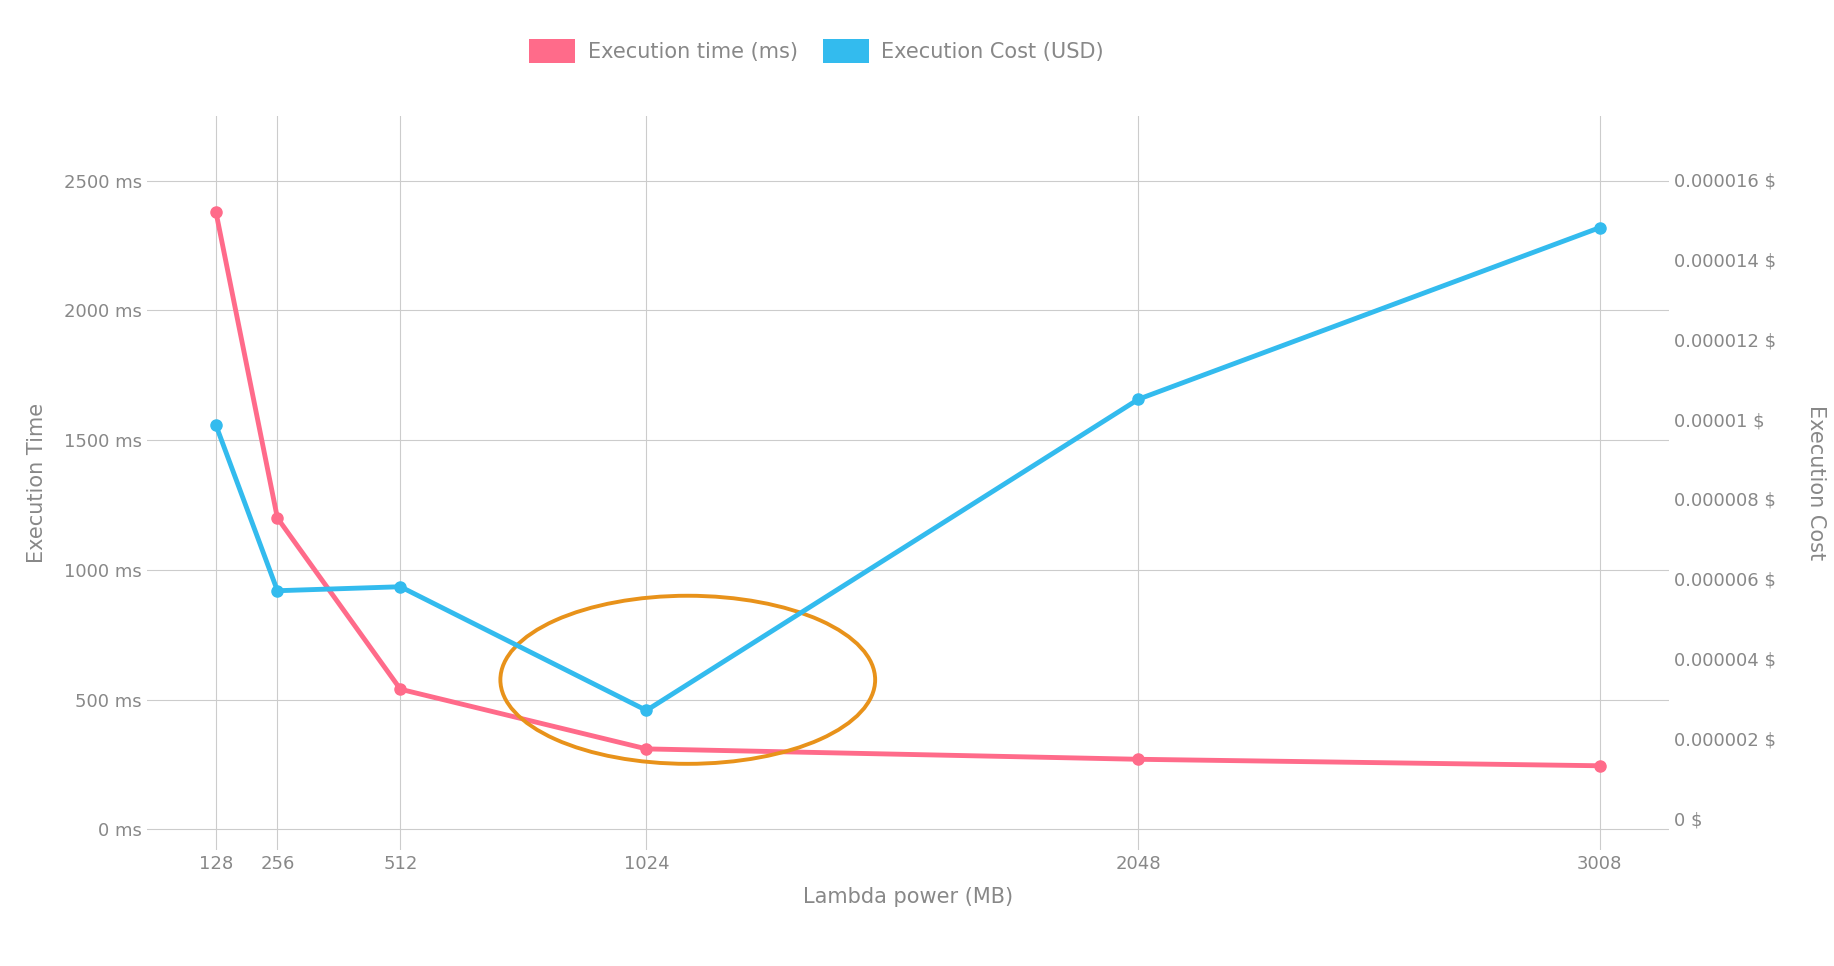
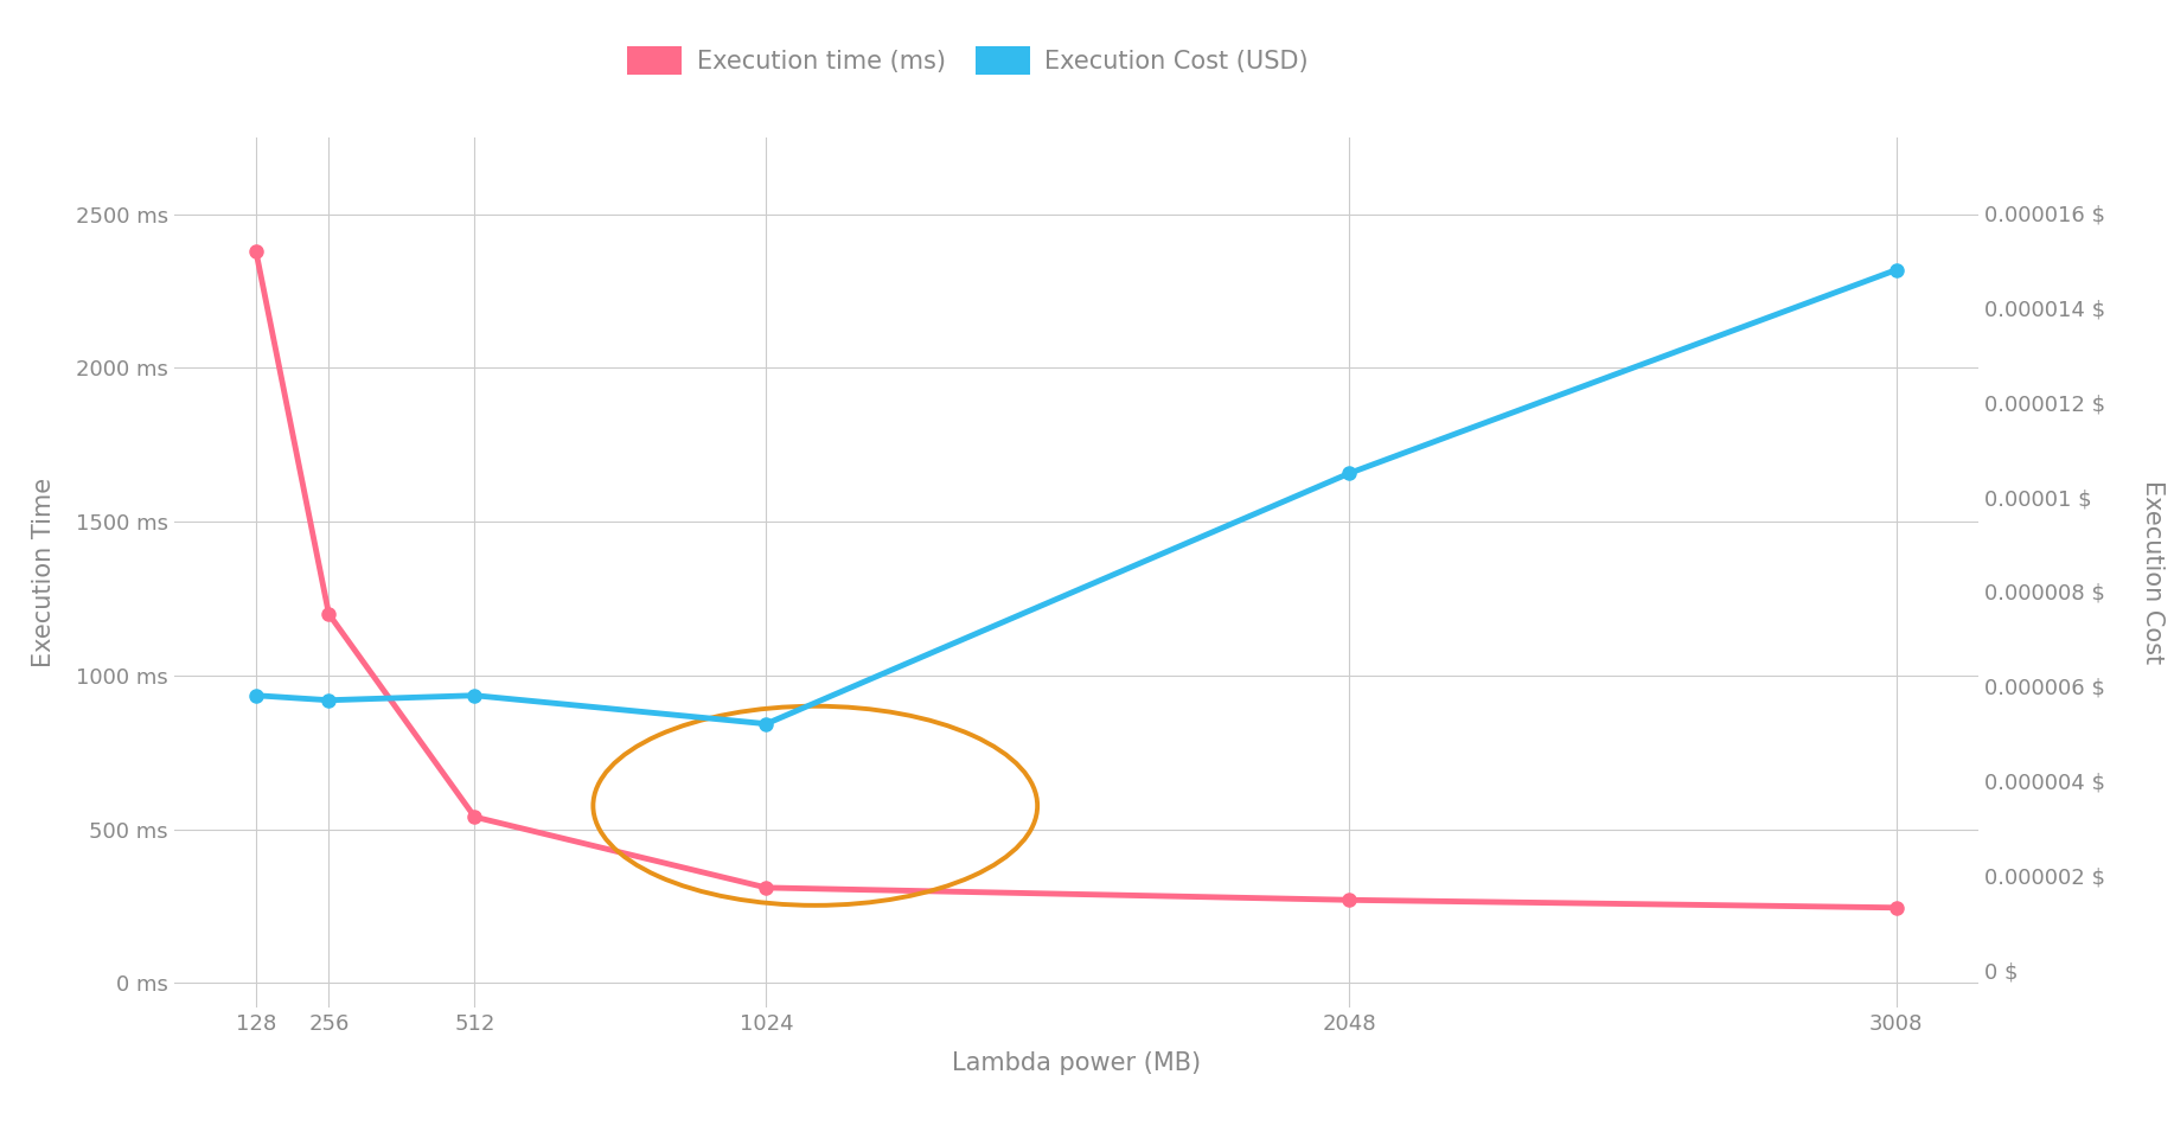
Execution Cost (USD)/128: 0.00000985 $ -> 0.00000580 $
Execution Cost (USD)/1024: 0.00000270 $ -> 0.00000520 $
